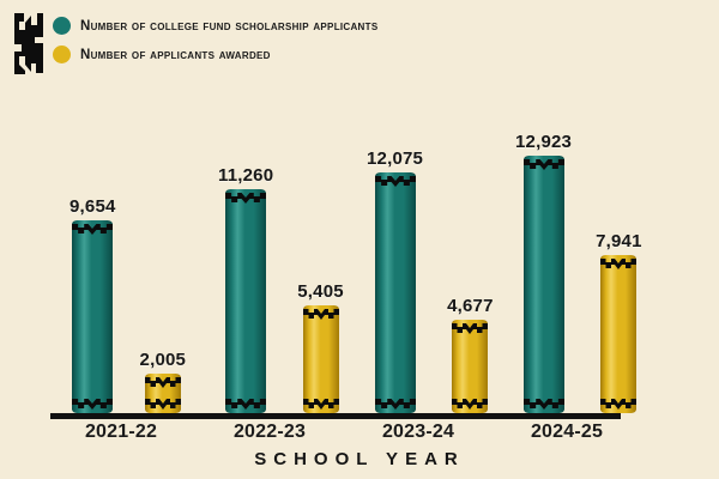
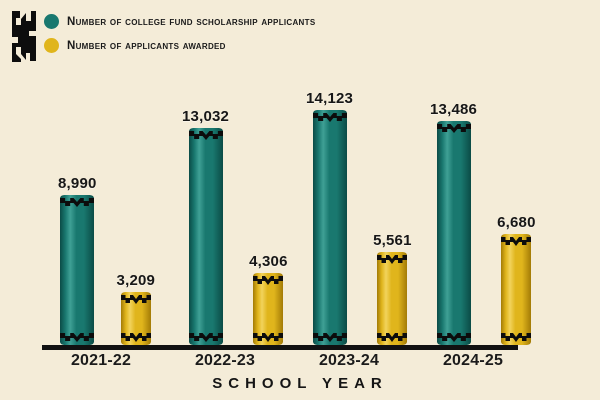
Number of College Fund Scholarship Applicants/2021-22: 9,654 -> 8,990
Number of Applicants Awarded/2021-22: 2,005 -> 3,209
Number of College Fund Scholarship Applicants/2022-23: 11,260 -> 13,032
Number of Applicants Awarded/2022-23: 5,405 -> 4,306
Number of College Fund Scholarship Applicants/2023-24: 12,075 -> 14,123
Number of Applicants Awarded/2023-24: 4,677 -> 5,561
Number of College Fund Scholarship Applicants/2024-25: 12,923 -> 13,486
Number of Applicants Awarded/2024-25: 7,941 -> 6,680
